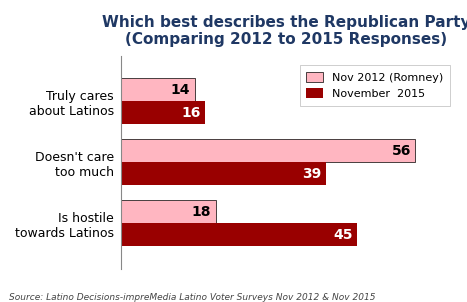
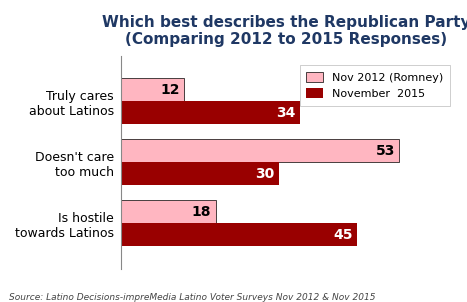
Nov 2012 (Romney)/Truly cares about Latinos: 14 -> 12
November 2015/Truly cares about Latinos: 16 -> 34
Nov 2012 (Romney)/Doesn't care too much: 56 -> 53
November 2015/Doesn't care too much: 39 -> 30
